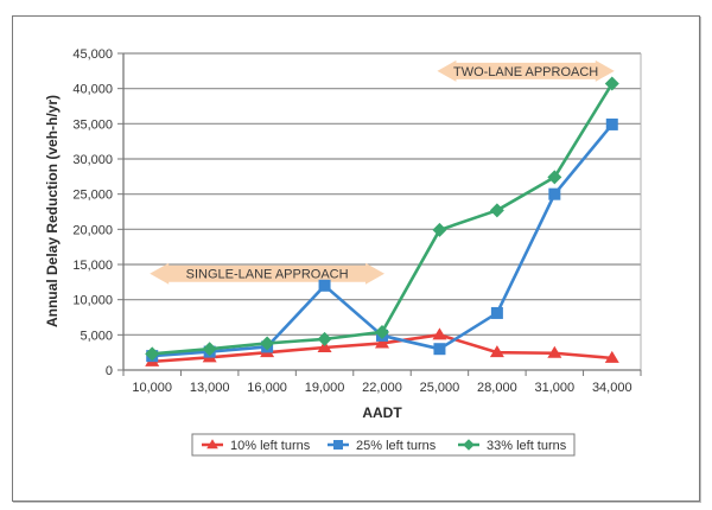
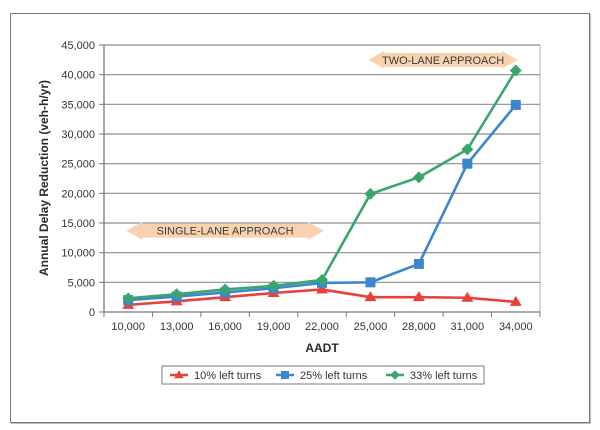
25% left turns/19,000: 12000 -> 4000
10% left turns/25,000: 5000 -> 2000
25% left turns/25,000: 3000 -> 5000
